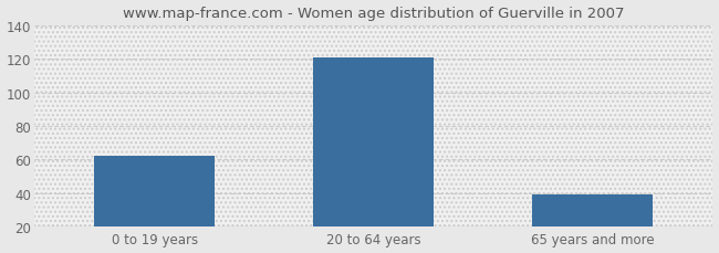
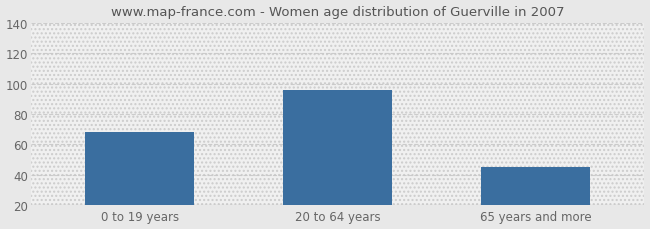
0 to 19 years: 62 -> 68
20 to 64 years: 121 -> 96
65 years and more: 39 -> 45
